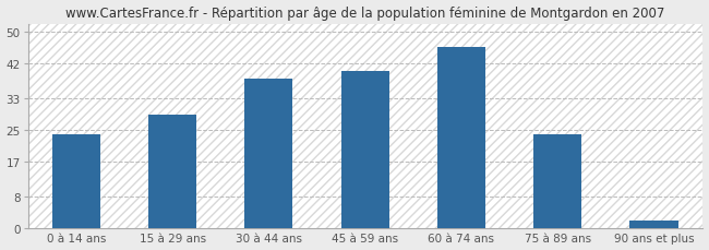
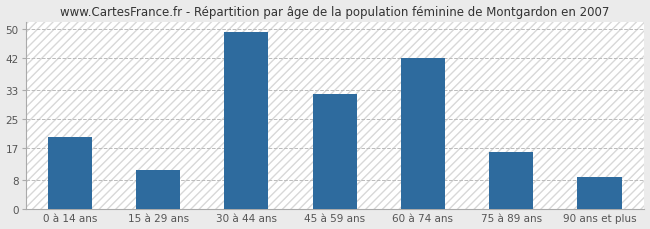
0 à 14 ans: 24 -> 20
15 à 29 ans: 29 -> 11
30 à 44 ans: 38 -> 49
45 à 59 ans: 40 -> 32
60 à 74 ans: 46 -> 42
75 à 89 ans: 24 -> 16
90 ans et plus: 2 -> 9
